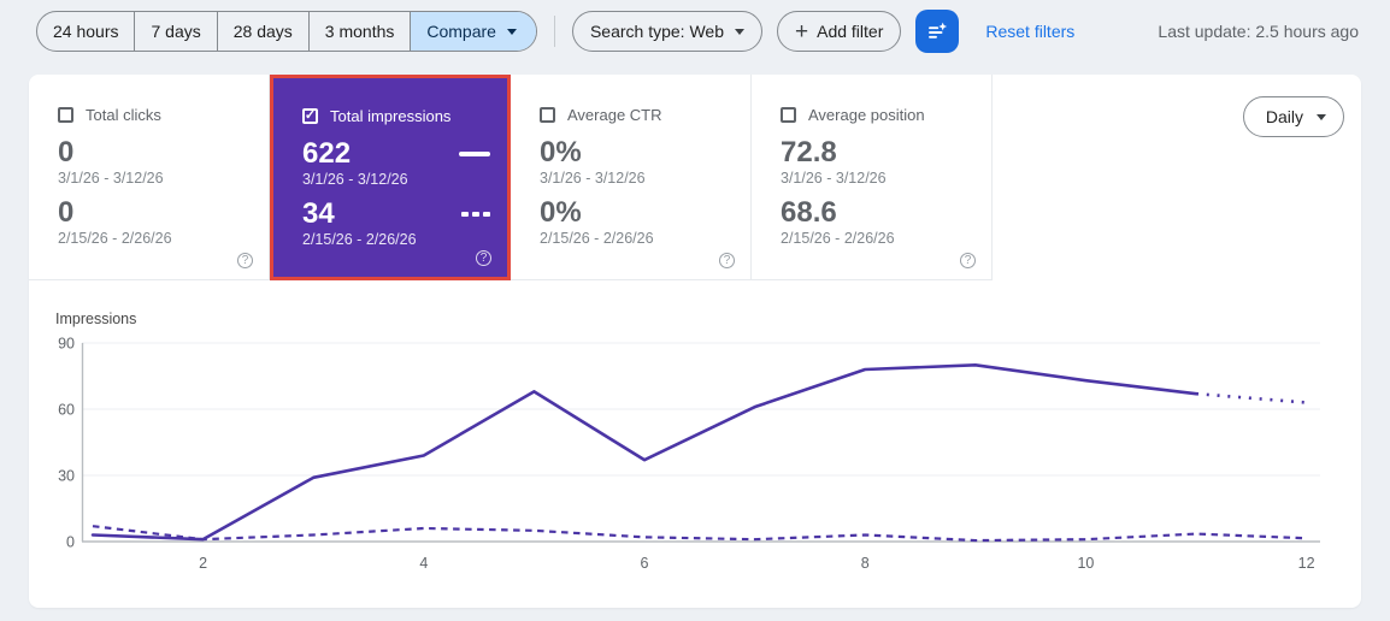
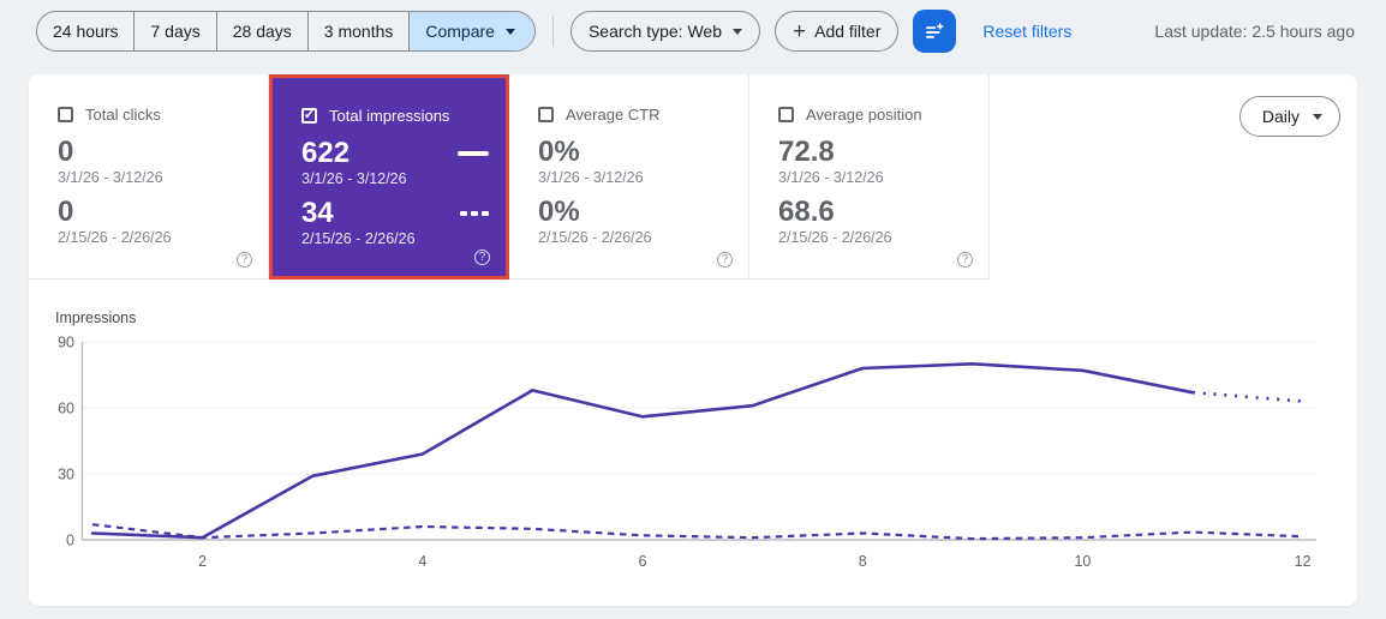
3/1/26 - 3/12/26/6: 37 -> 56
3/1/26 - 3/12/26/10: 73 -> 77
